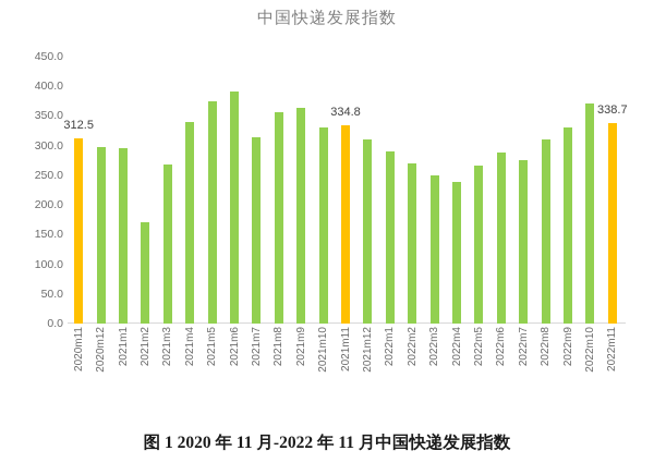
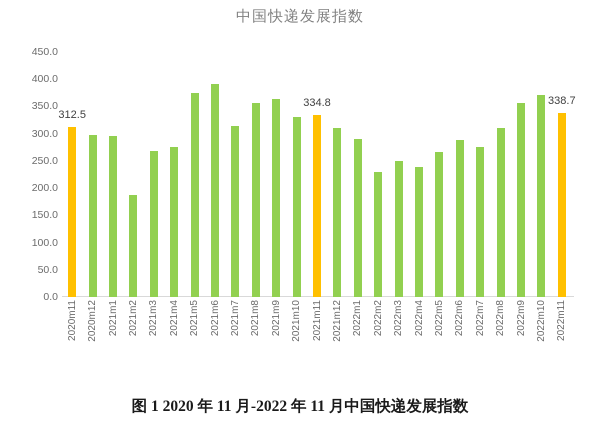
2021m2: 170 -> 190
2021m4: 340 -> 280
2022m2: 270 -> 230
2022m9: 330 -> 360
